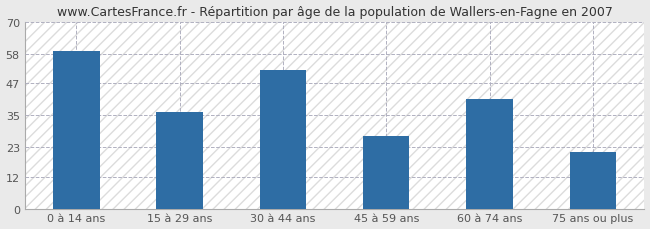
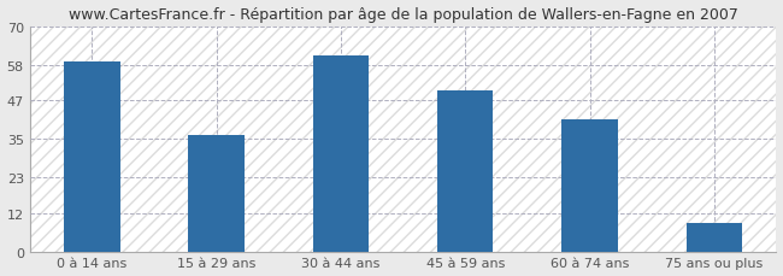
30 à 44 ans: 52 -> 61
45 à 59 ans: 27 -> 50
75 ans ou plus: 21 -> 9
